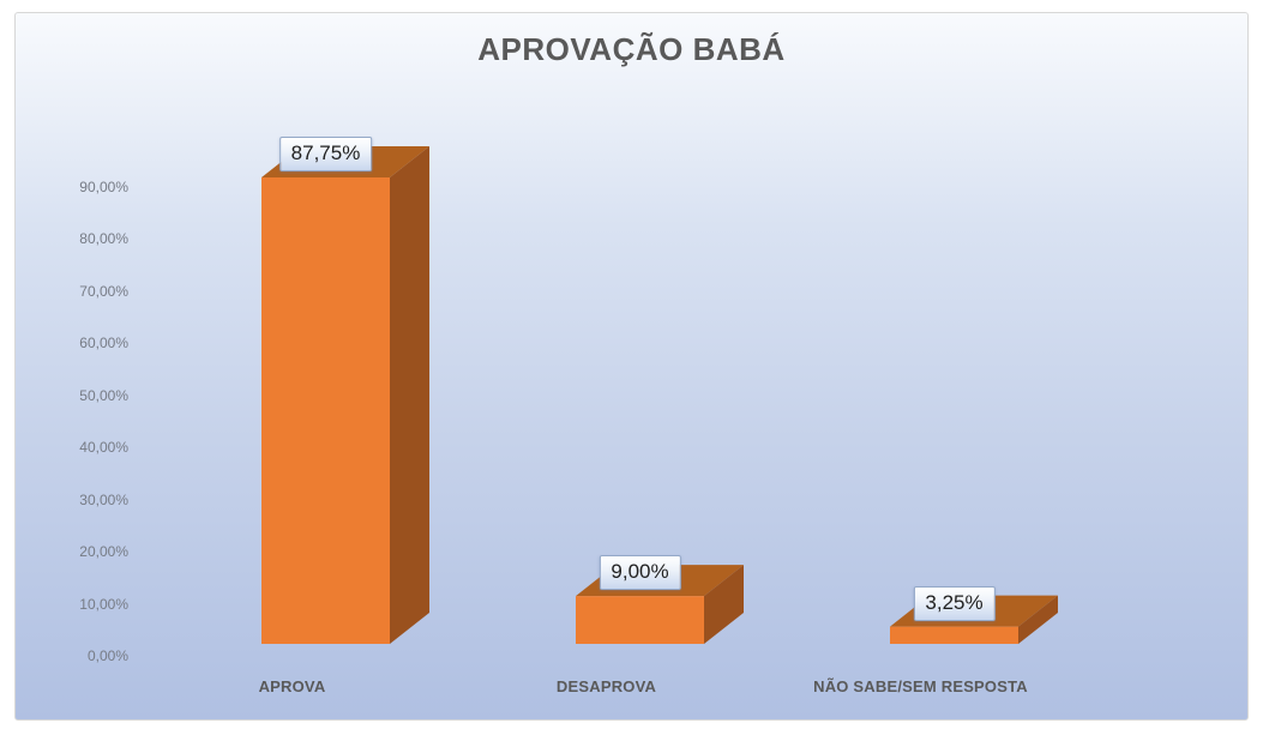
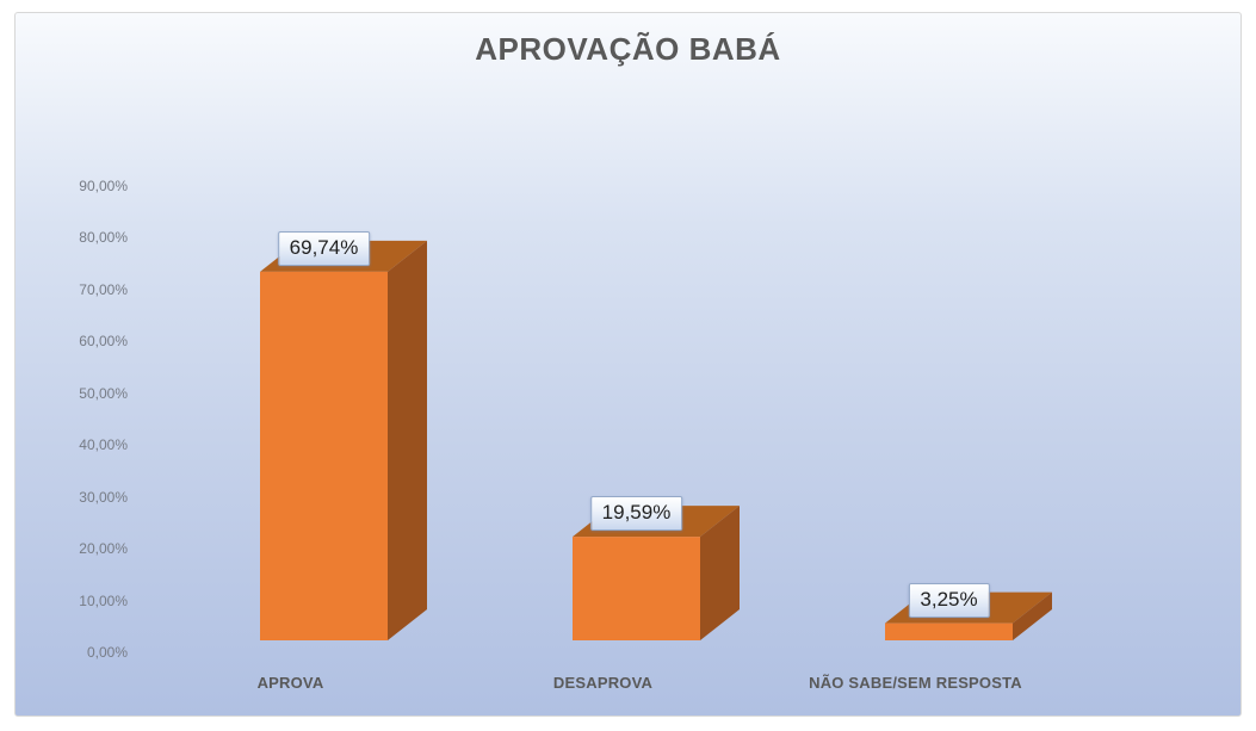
APROVA: 87,75% -> 69,74%
DESAPROVA: 9,00% -> 19,59%
